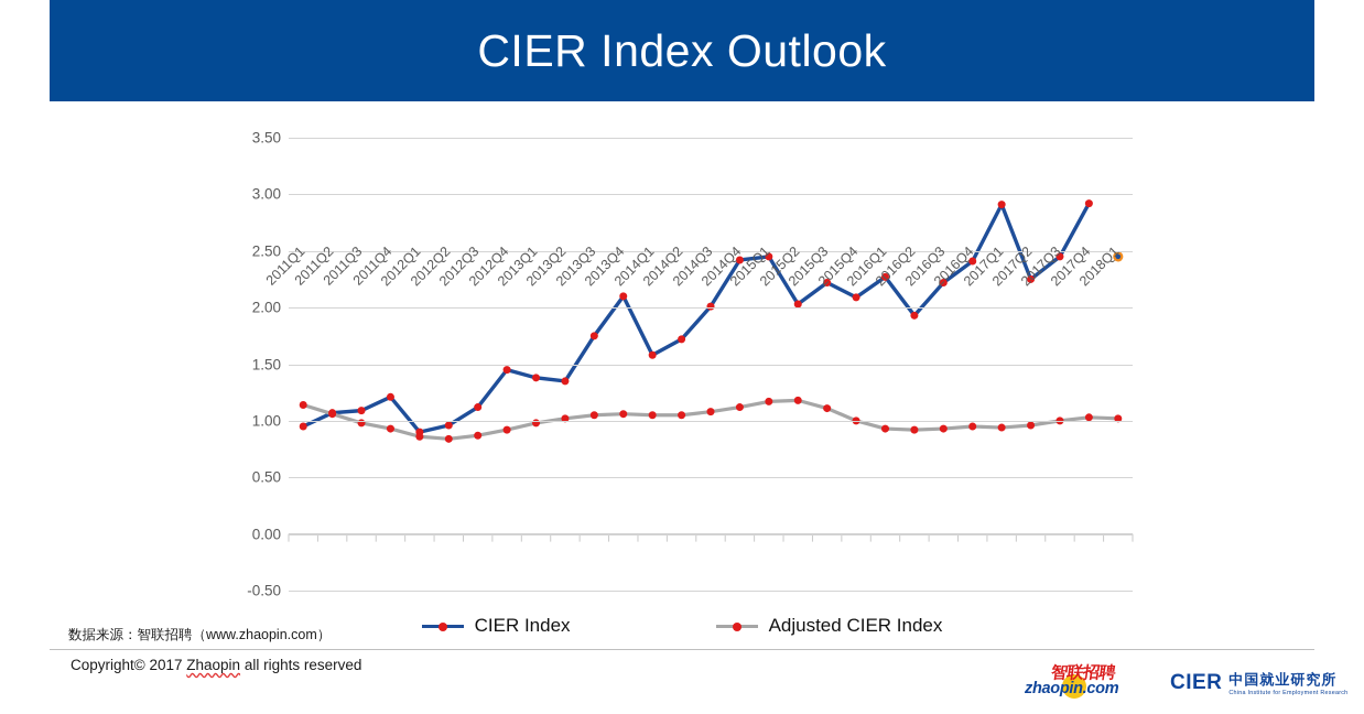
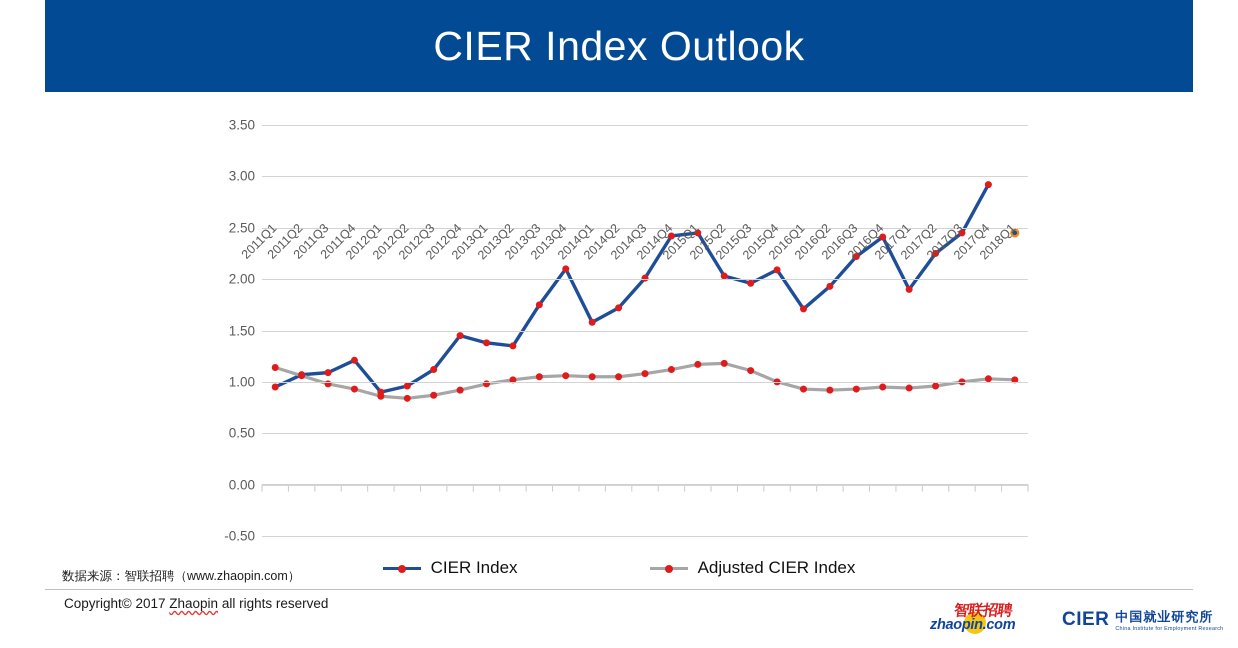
CIER Index/2015Q3: 2.22 -> 1.96
CIER Index/2016Q1: 2.27 -> 1.71
CIER Index/2017Q1: 2.91 -> 1.90
